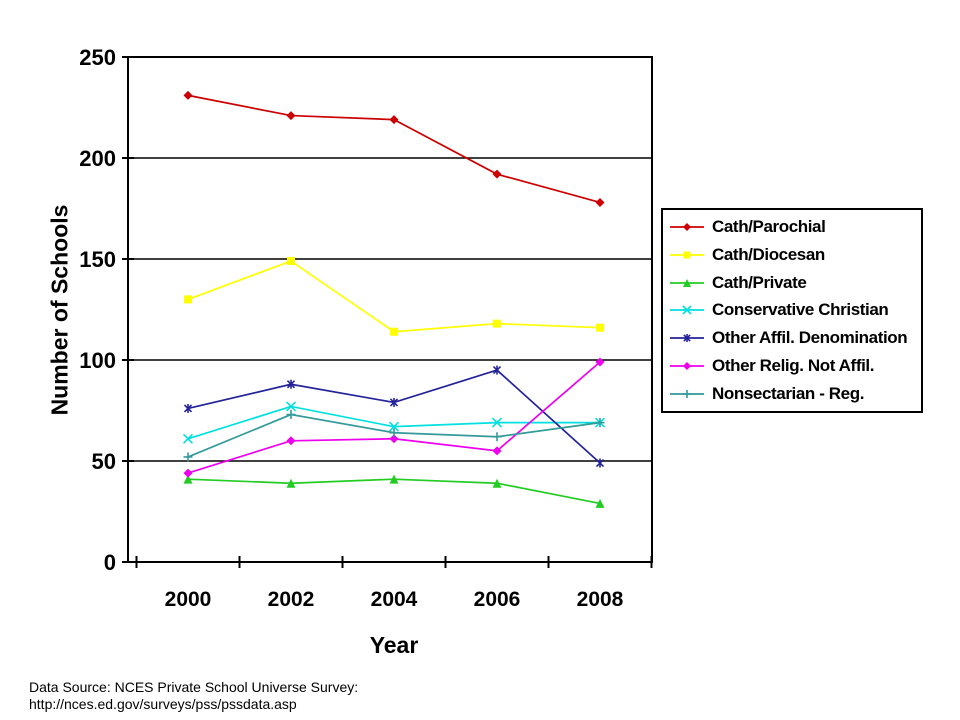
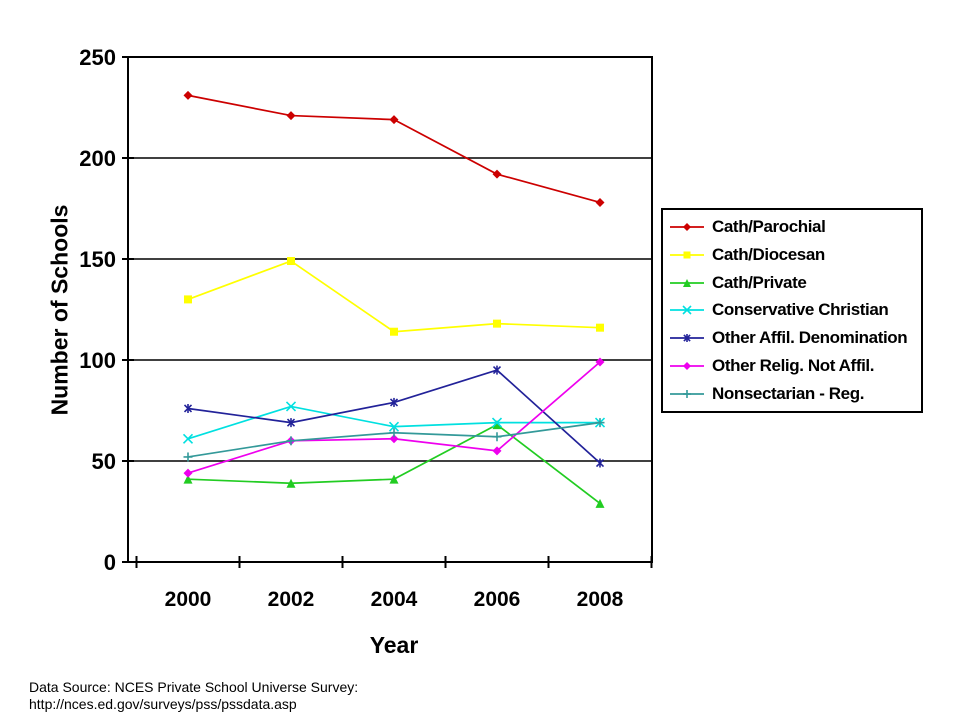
Other Affil. Denomination/2002: 88 -> 69
Nonsectarian - Reg./2002: 73 -> 60
Cath/Private/2006: 39 -> 68
